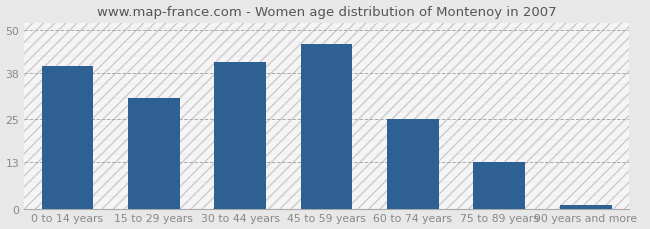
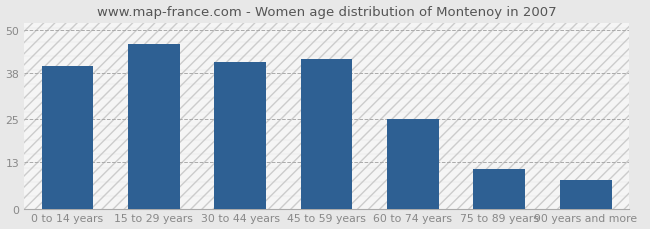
15 to 29 years: 31 -> 46
45 to 59 years: 46 -> 42
75 to 89 years: 13 -> 11
90 years and more: 1 -> 8
